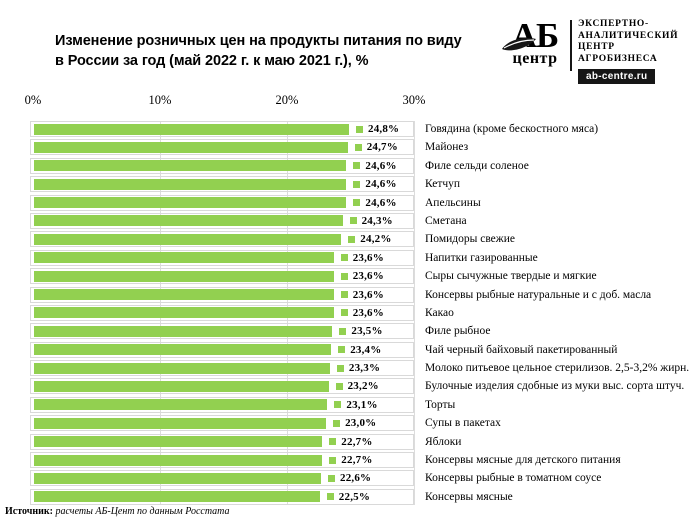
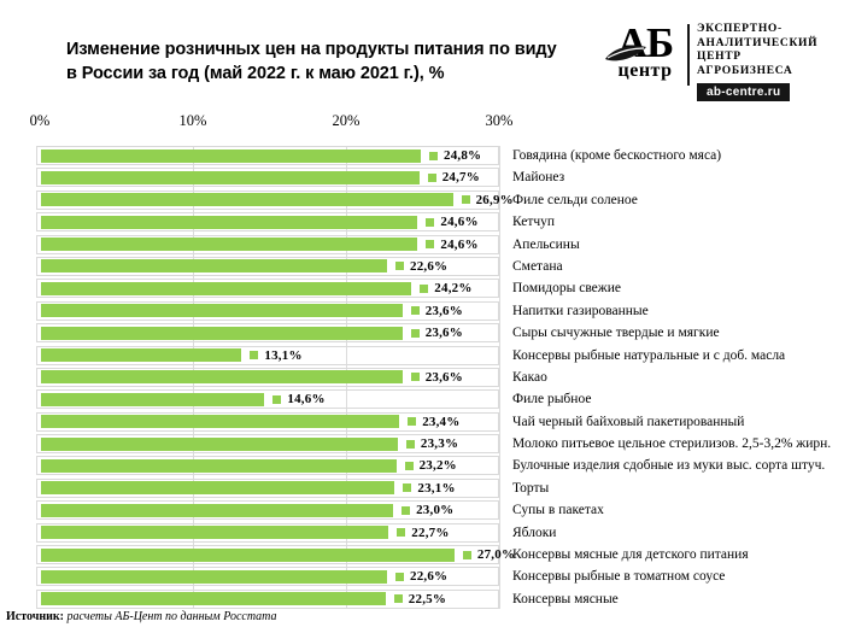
Филе сельди соленое: 24,6% -> 26,9%
Сметана: 24,3% -> 22,6%
Консервы рыбные натуральные и с доб. масла: 23,6% -> 13,1%
Филе рыбное: 23,5% -> 14,6%
Консервы мясные для детского питания: 22,7% -> 27,0%
